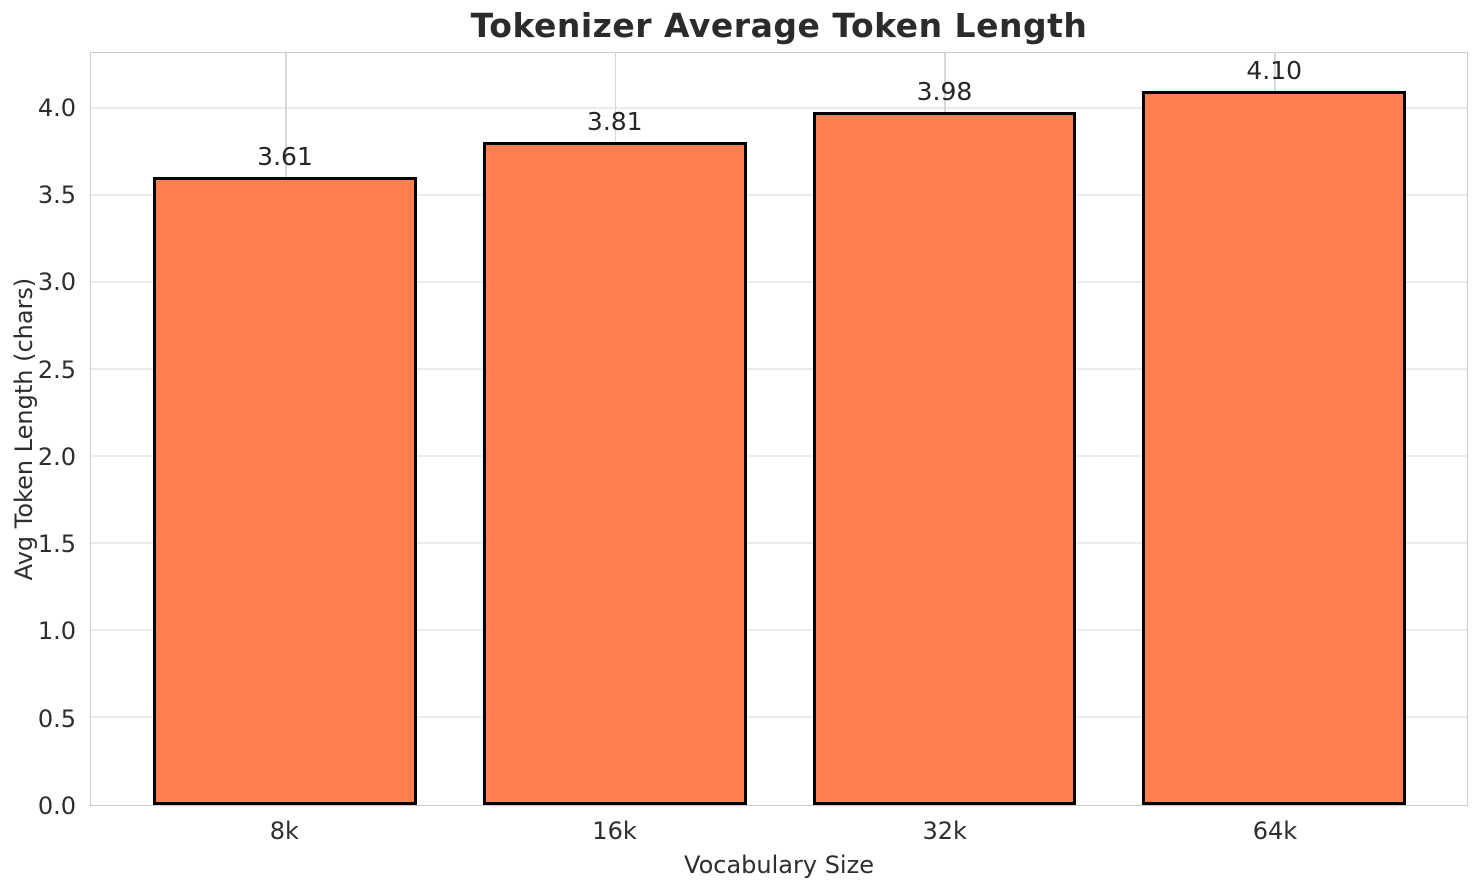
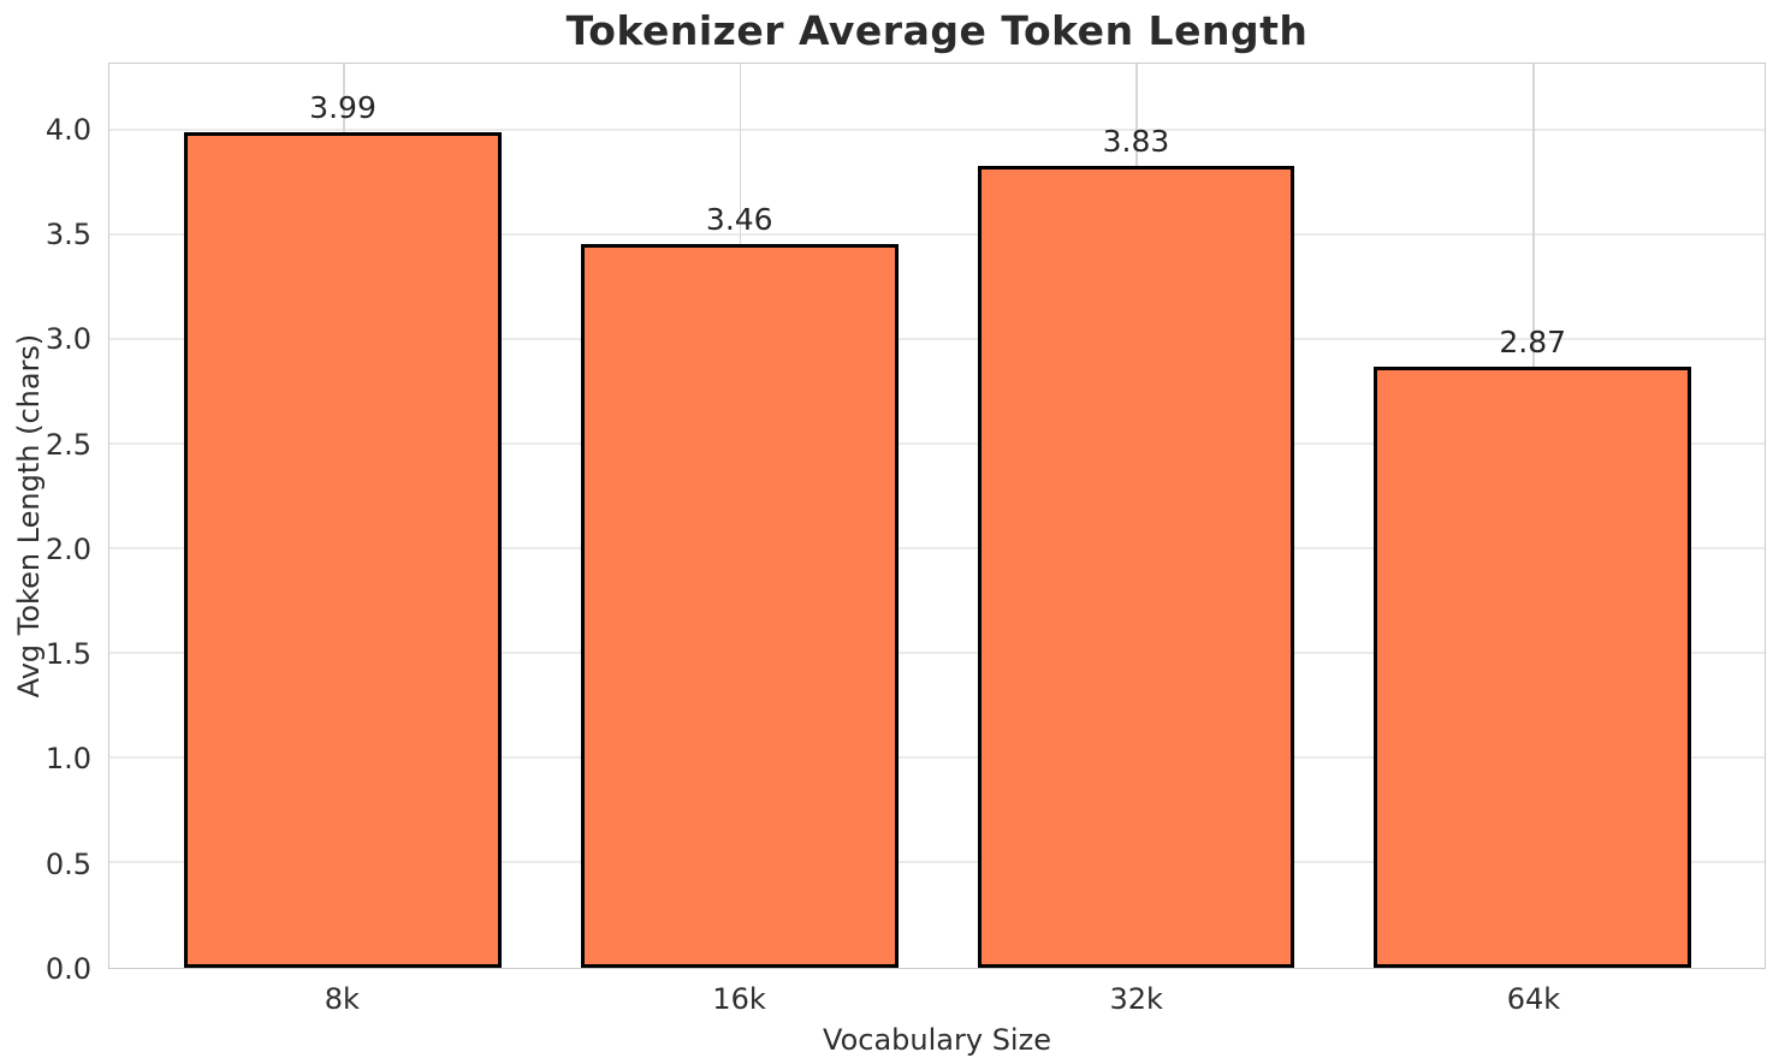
8k: 3.61 -> 3.99
16k: 3.81 -> 3.46
32k: 3.98 -> 3.83
64k: 4.10 -> 2.87
